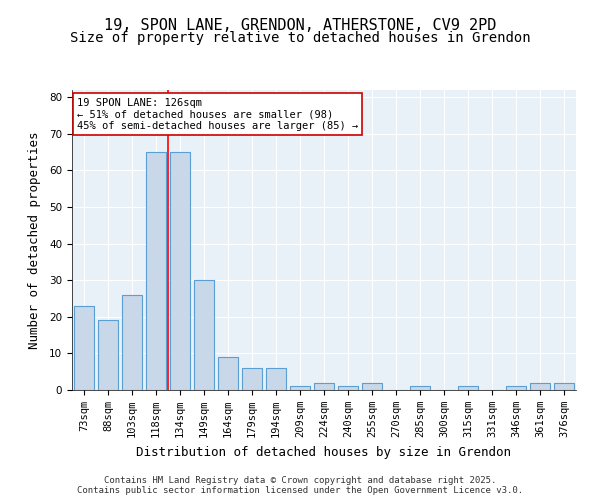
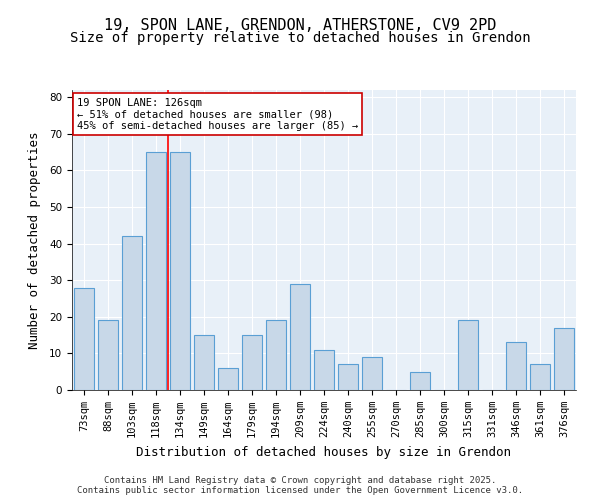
73sqm: 23 -> 28
103sqm: 26 -> 42
149sqm: 30 -> 15
164sqm: 9 -> 6
179sqm: 6 -> 15
194sqm: 6 -> 19
209sqm: 1 -> 29
224sqm: 2 -> 11
240sqm: 1 -> 7
255sqm: 2 -> 9
285sqm: 1 -> 5
315sqm: 1 -> 19
346sqm: 1 -> 13
361sqm: 2 -> 7
376sqm: 2 -> 17
